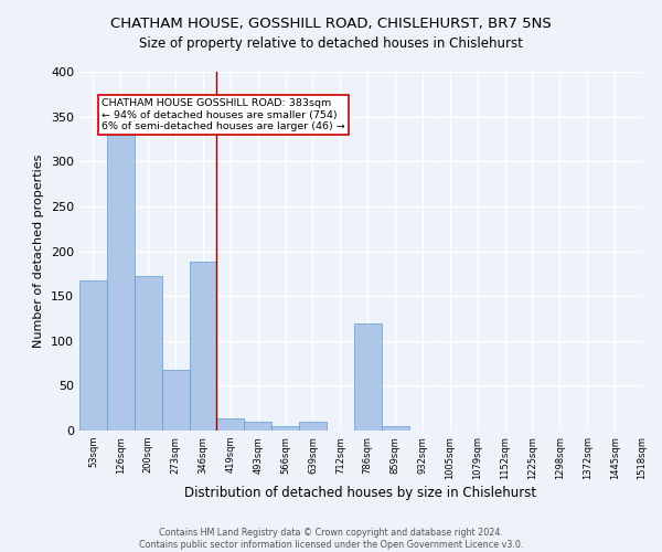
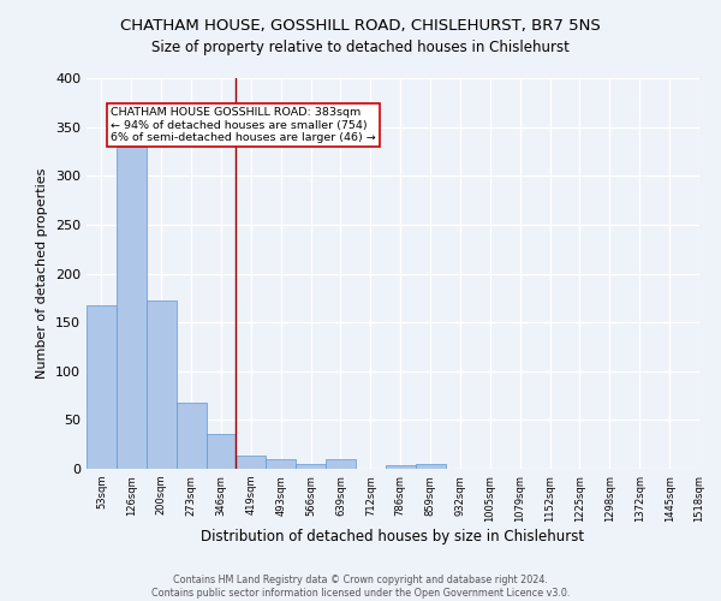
346sqm: 188 -> 36
786sqm: 120 -> 4
